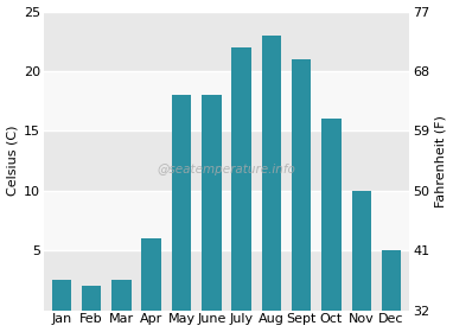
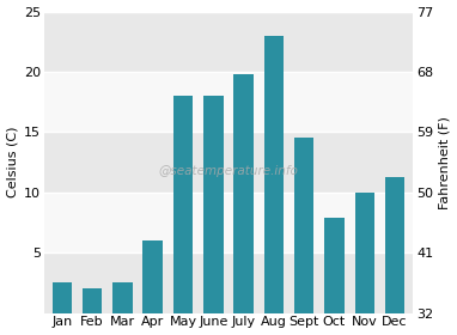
July: 22.0 -> 19.8
Sept: 21.0 -> 14.5
Oct: 16.0 -> 7.9
Dec: 5.0 -> 11.3
